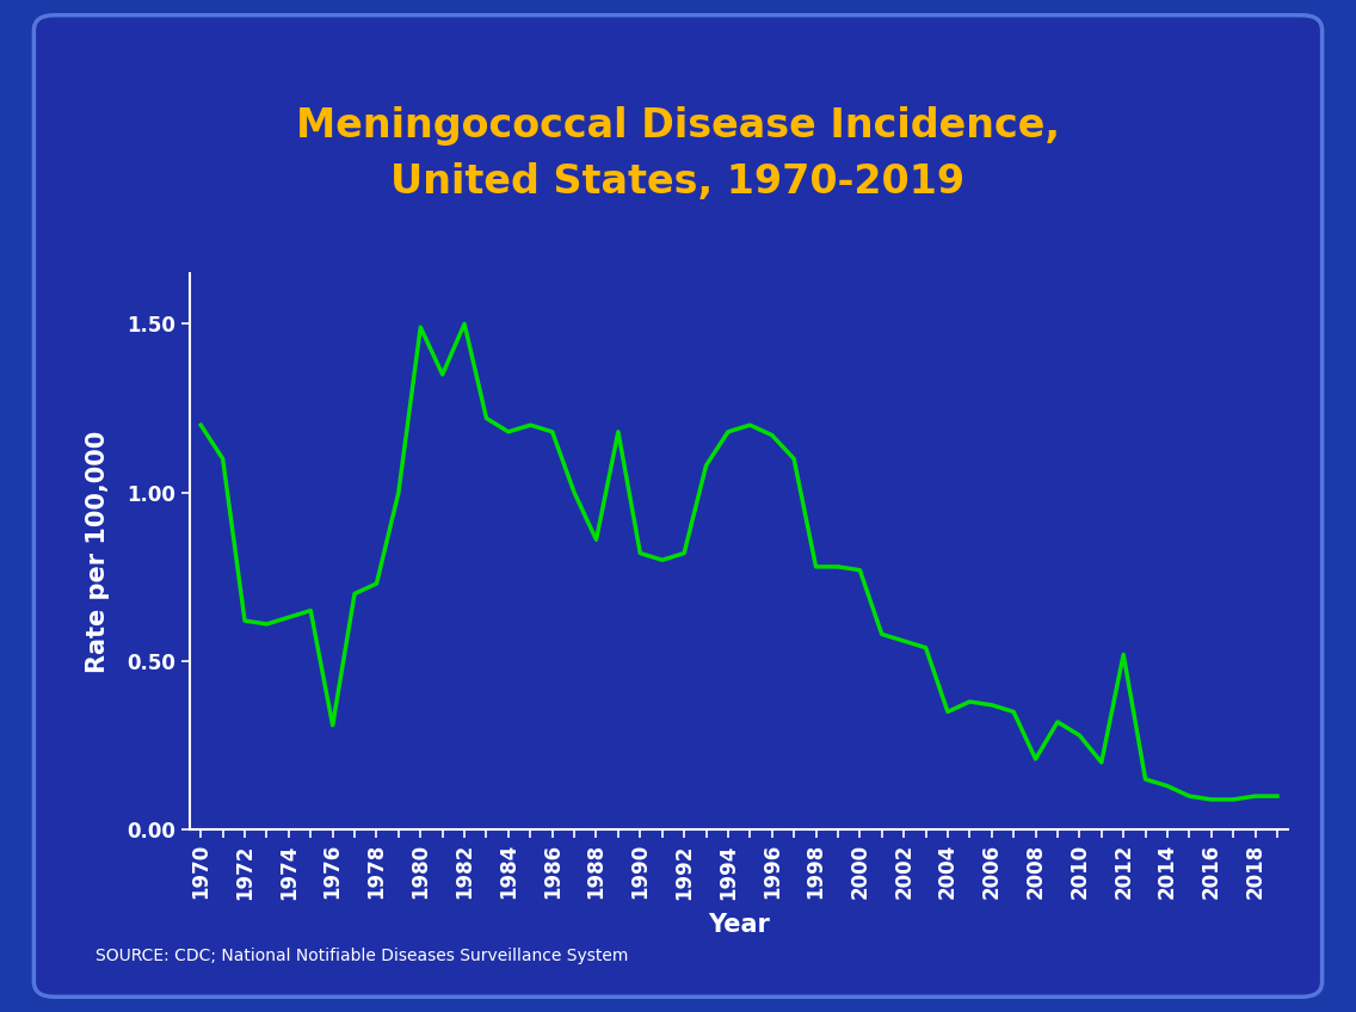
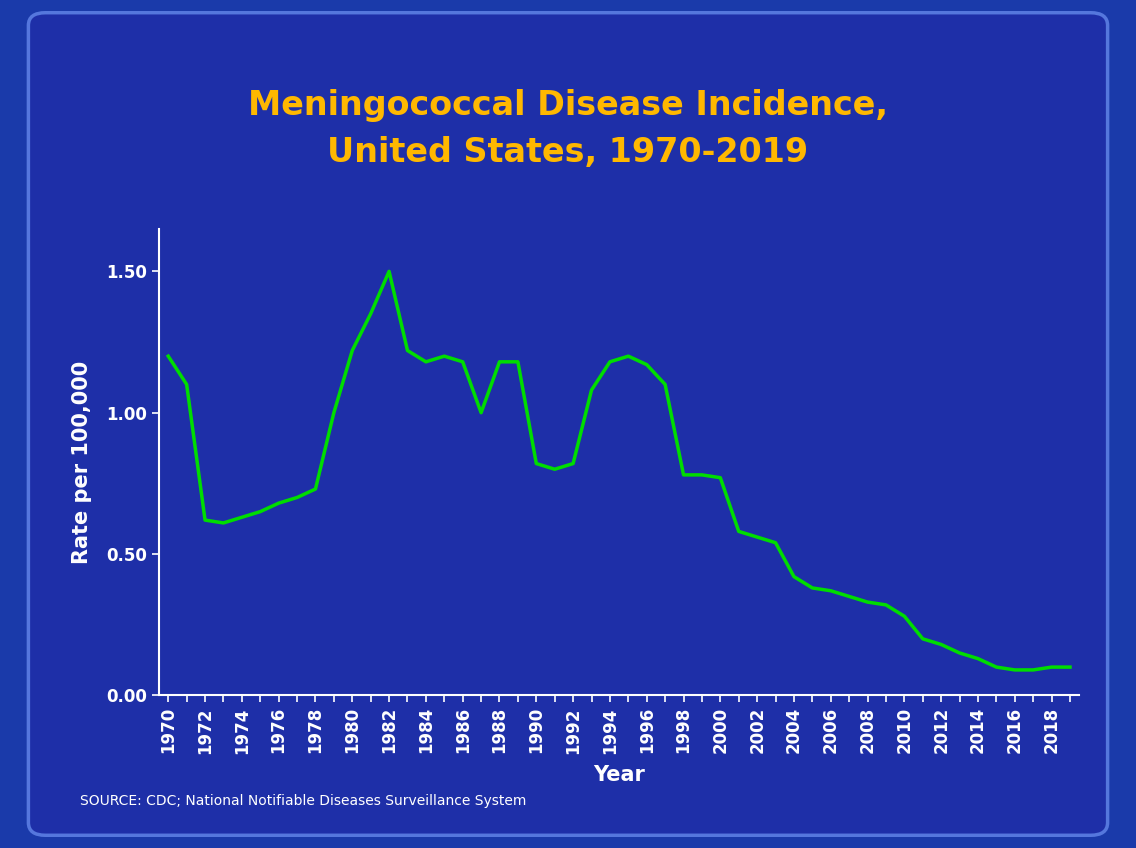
1976: 0.31 -> 0.68
1980: 1.49 -> 1.22
1988: 0.86 -> 1.18
2004: 0.35 -> 0.42
2008: 0.21 -> 0.33
2012: 0.52 -> 0.18
